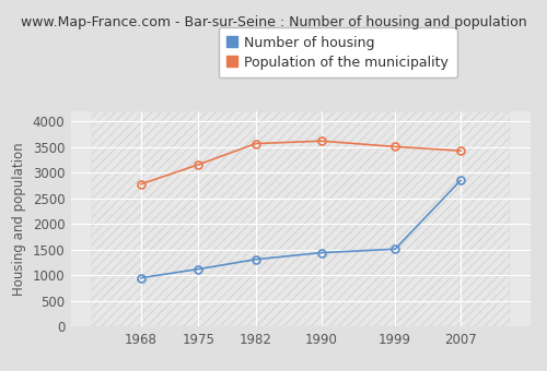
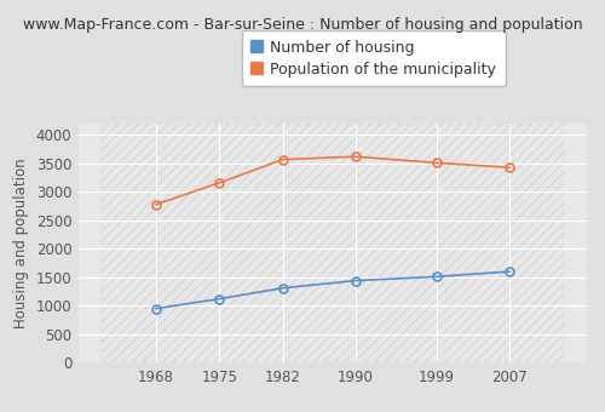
Number of housing/2007: 2850 -> 1600
